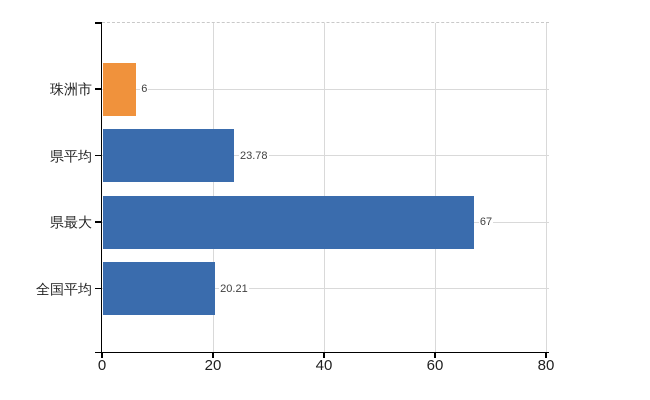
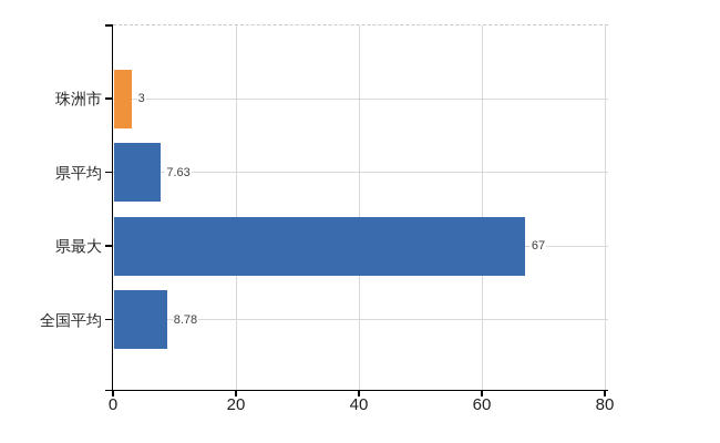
珠洲市: 6 -> 3
県平均: 23.78 -> 7.63
全国平均: 20.21 -> 8.78
